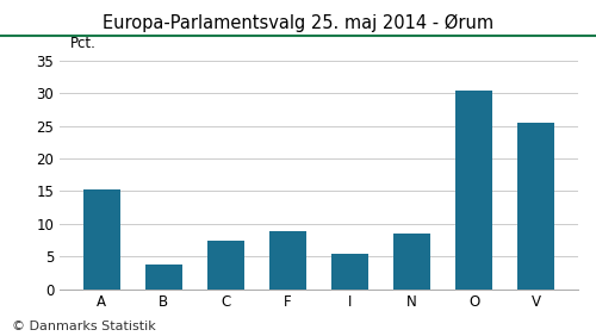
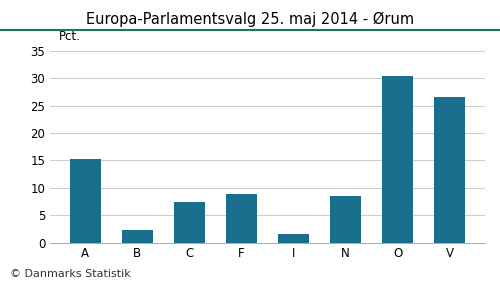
B: 3.8 -> 2.3
I: 5.4 -> 1.6
V: 25.4 -> 26.6
